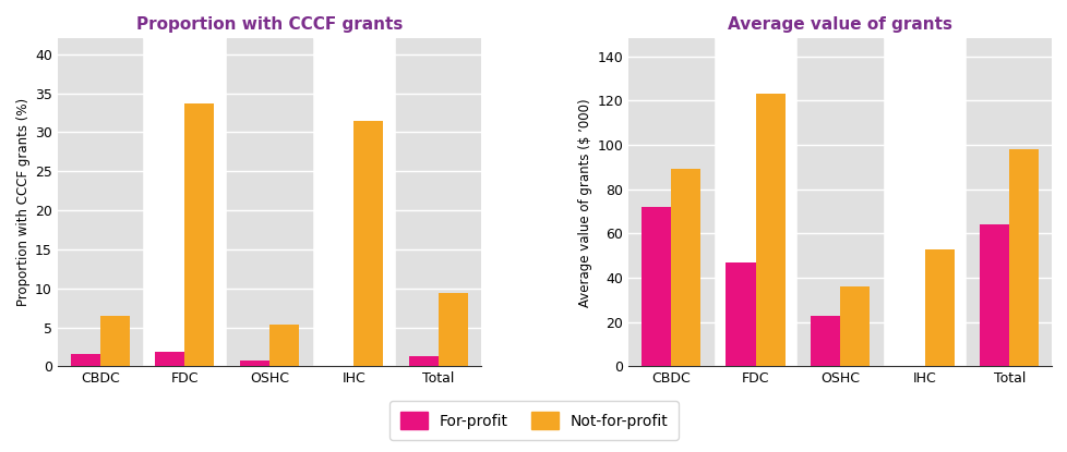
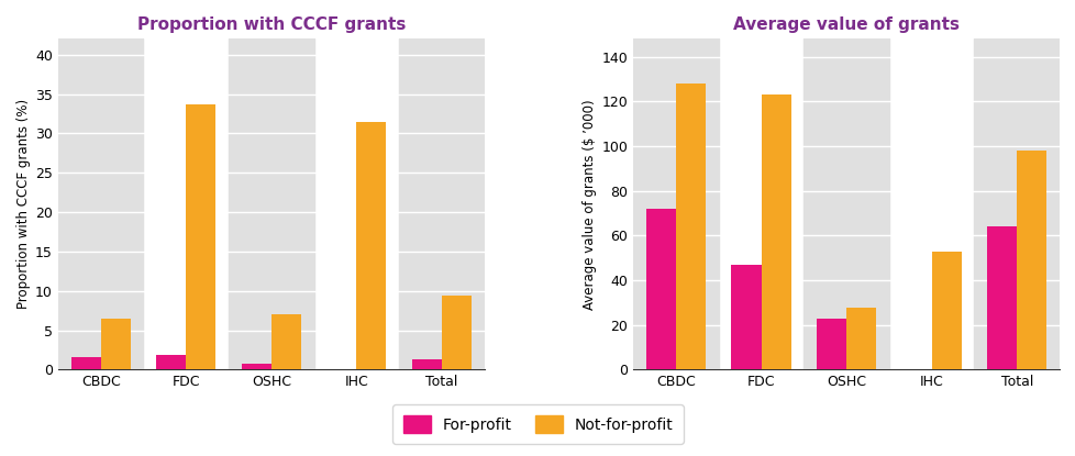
Proportion with CCCF grants/Not-for-profit/OSHC: 5.4 -> 7.0
Average value of grants/Not-for-profit/CBDC: 89 -> 128
Average value of grants/Not-for-profit/OSHC: 36 -> 28
